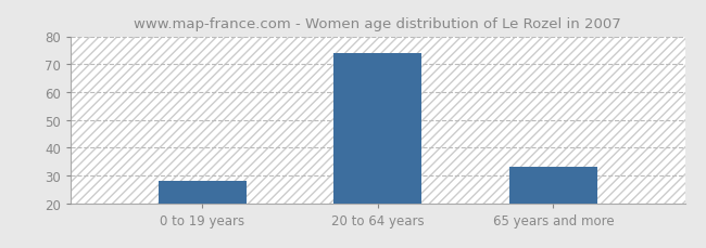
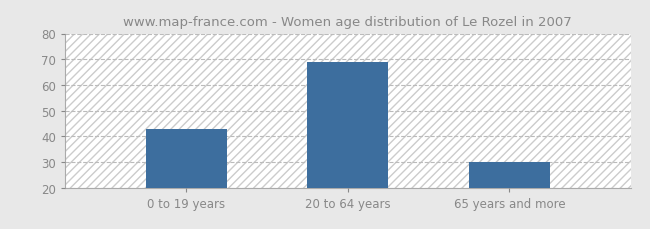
0 to 19 years: 28 -> 43
20 to 64 years: 74 -> 69
65 years and more: 33 -> 30
